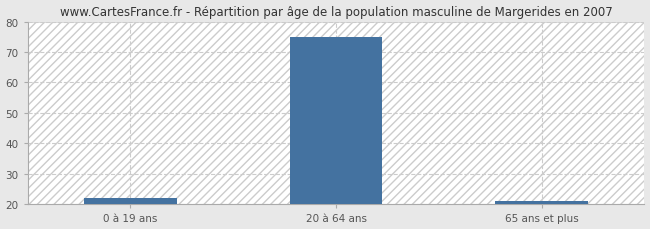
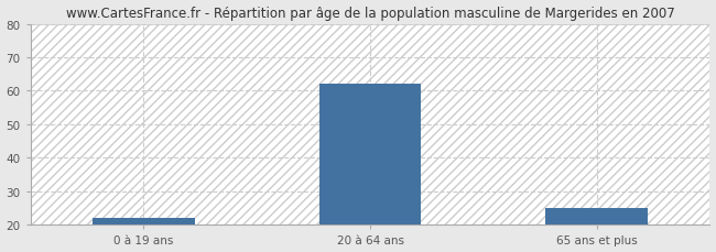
20 à 64 ans: 75 -> 62
65 ans et plus: 21 -> 25
